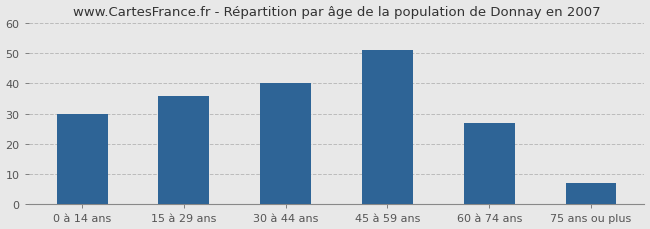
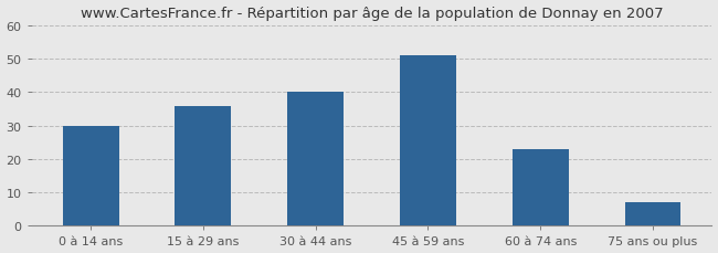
60 à 74 ans: 27 -> 23
